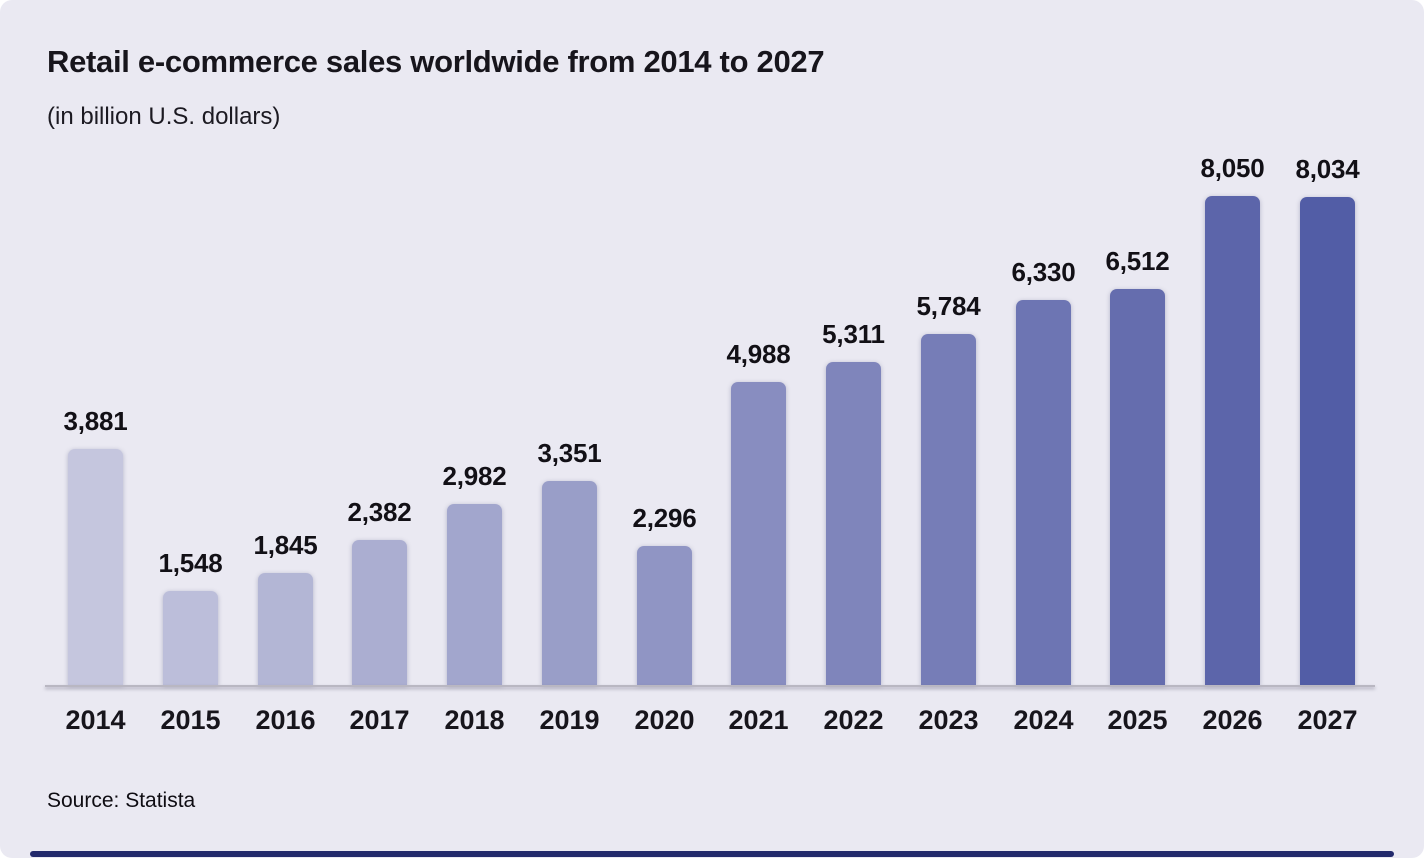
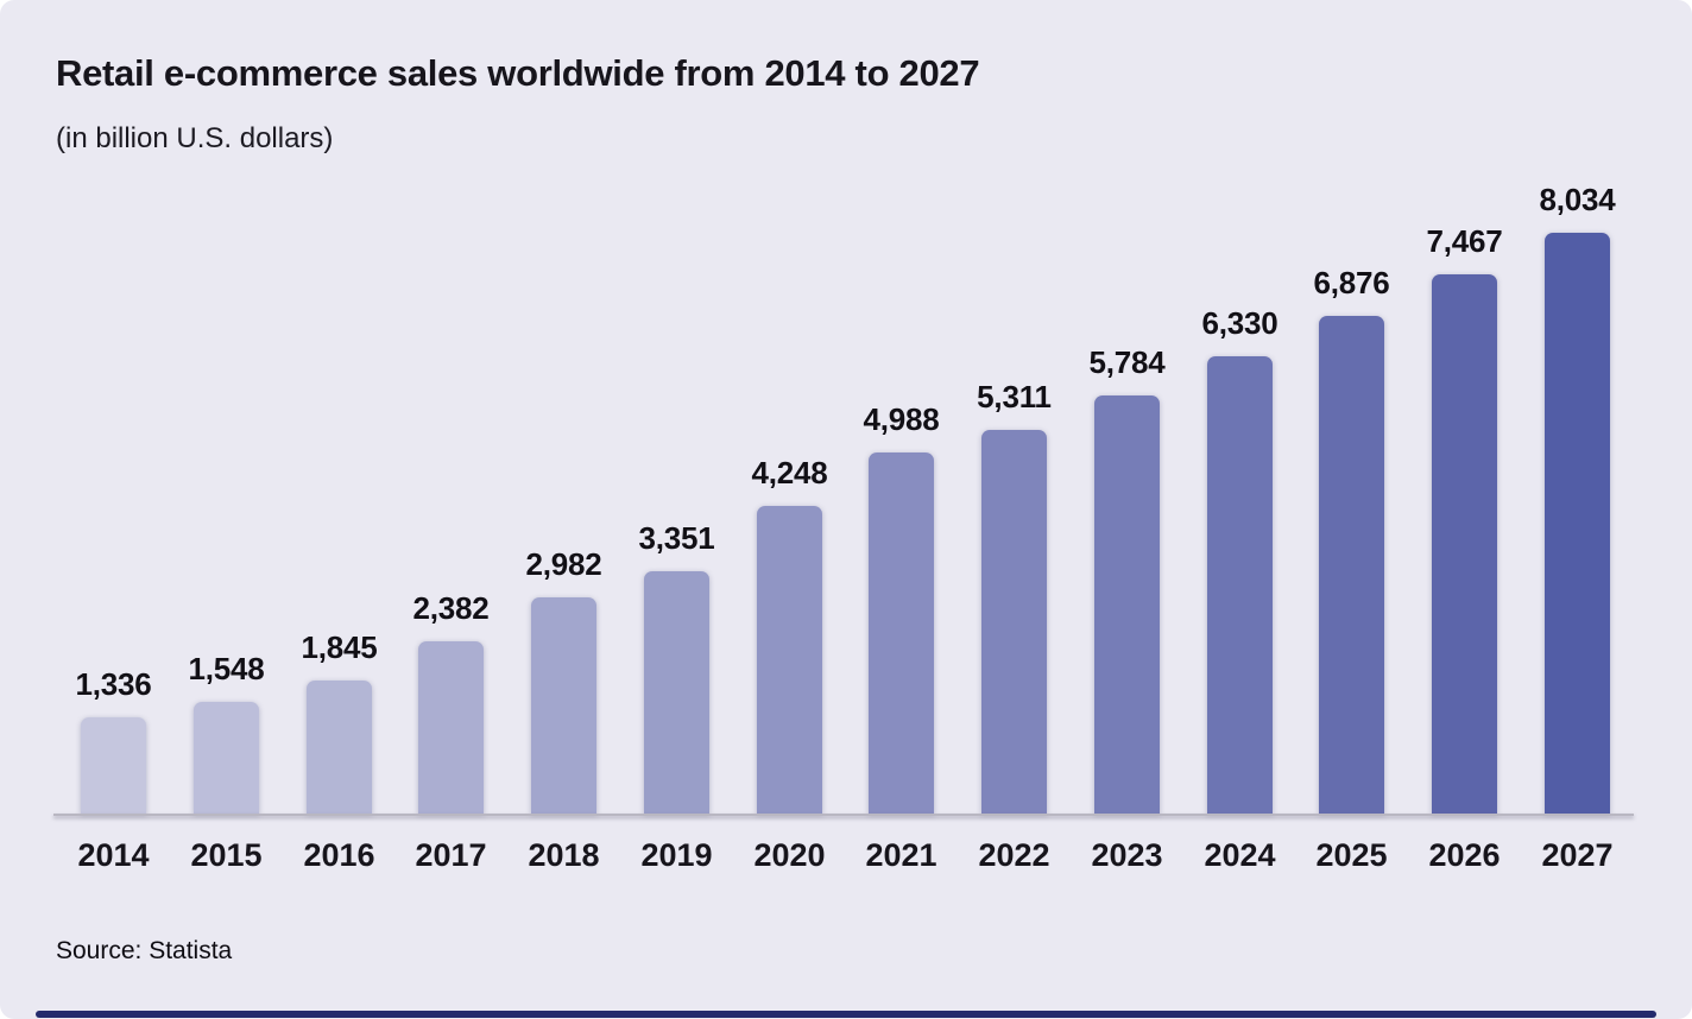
2014: 3,881 -> 1,336
2020: 2,296 -> 4,248
2025: 6,512 -> 6,876
2026: 8,050 -> 7,467
